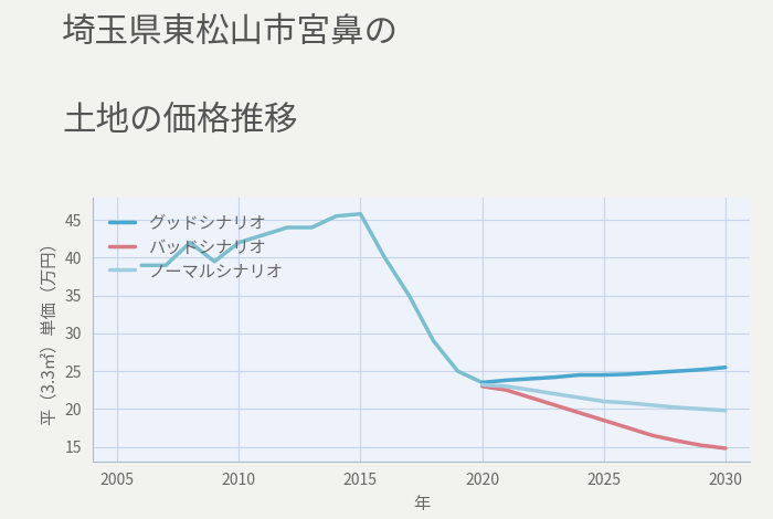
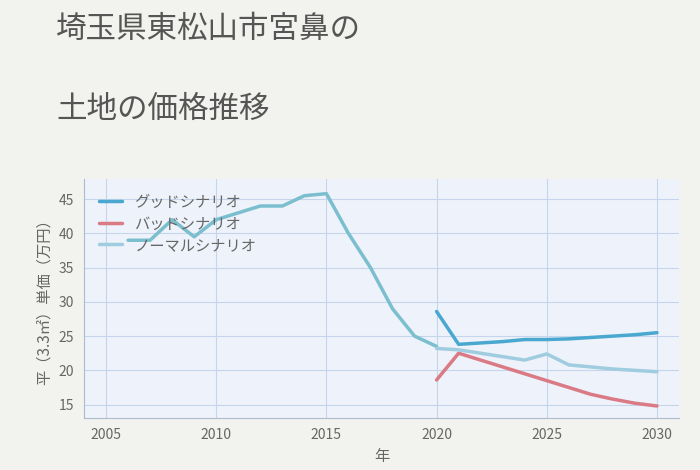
グッドシナリオ/2020: 23.5 -> 28.6
バッドシナリオ/2020: 23.0 -> 18.6
ノーマルシナリオ/2025: 21.0 -> 22.4
